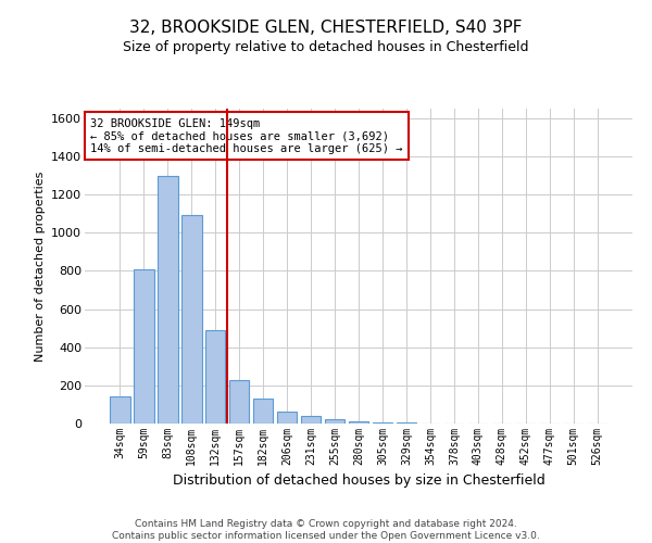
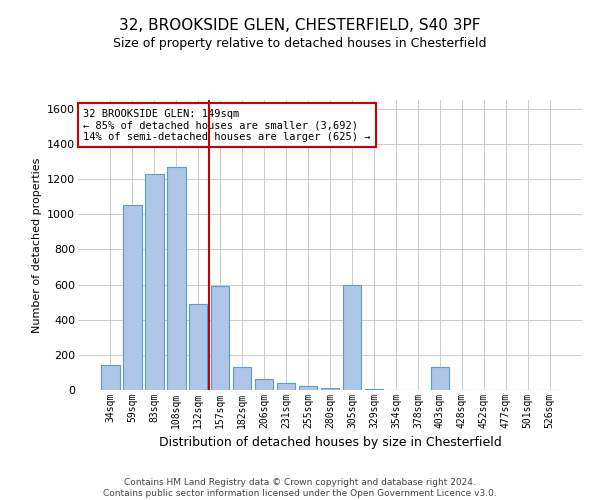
59sqm: 810 -> 1050
83sqm: 1300 -> 1230
108sqm: 1090 -> 1270
157sqm: 230 -> 590
305sqm: 0 -> 600
403sqm: 0 -> 130
